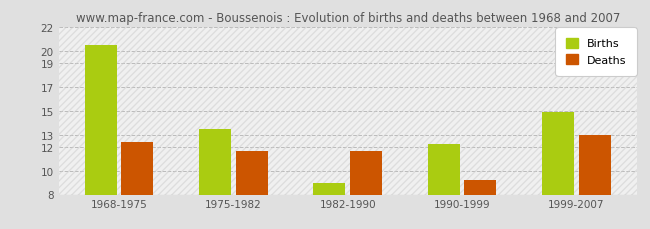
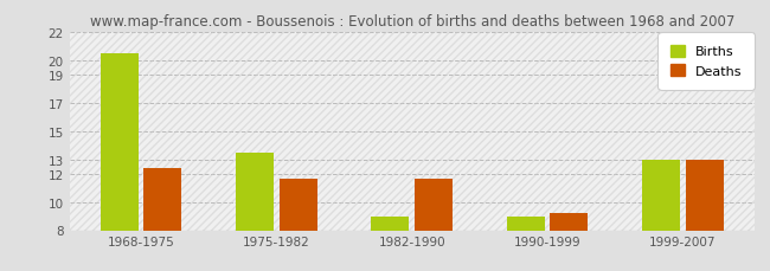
Births/1990-1999: 12.2 -> 9.0
Births/1999-2007: 14.9 -> 13.0
